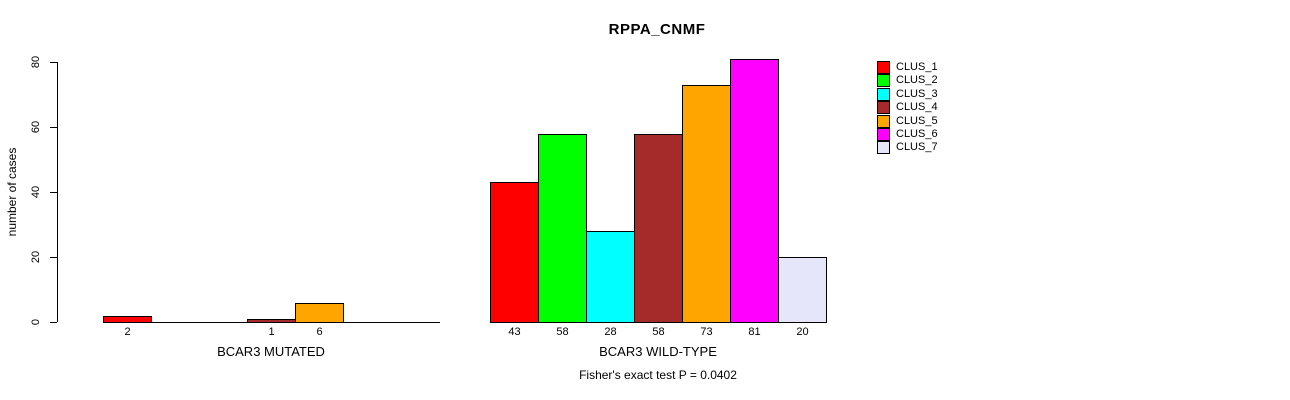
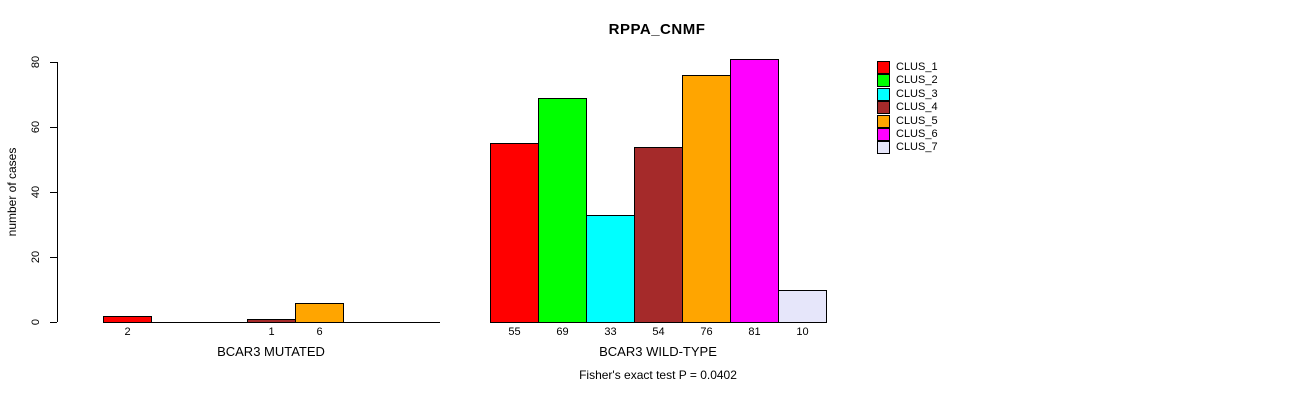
CLUS_1/BCAR3 WILD-TYPE: 43 -> 55
CLUS_2/BCAR3 WILD-TYPE: 58 -> 69
CLUS_3/BCAR3 WILD-TYPE: 28 -> 33
CLUS_4/BCAR3 WILD-TYPE: 58 -> 54
CLUS_5/BCAR3 WILD-TYPE: 73 -> 76
CLUS_7/BCAR3 WILD-TYPE: 20 -> 10
